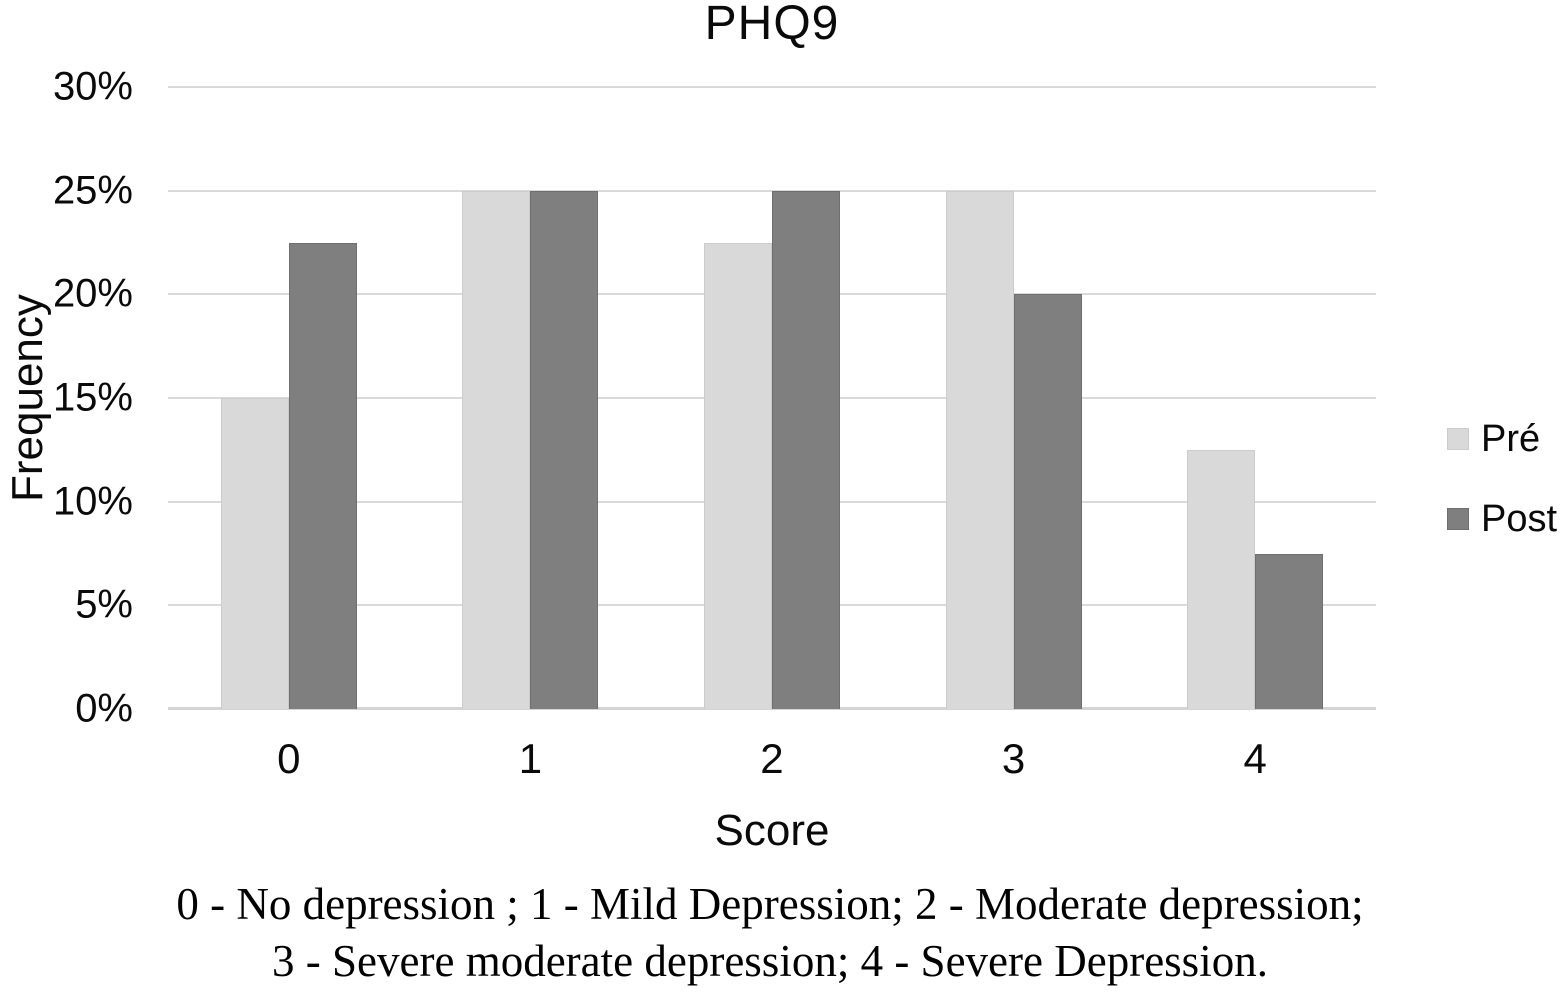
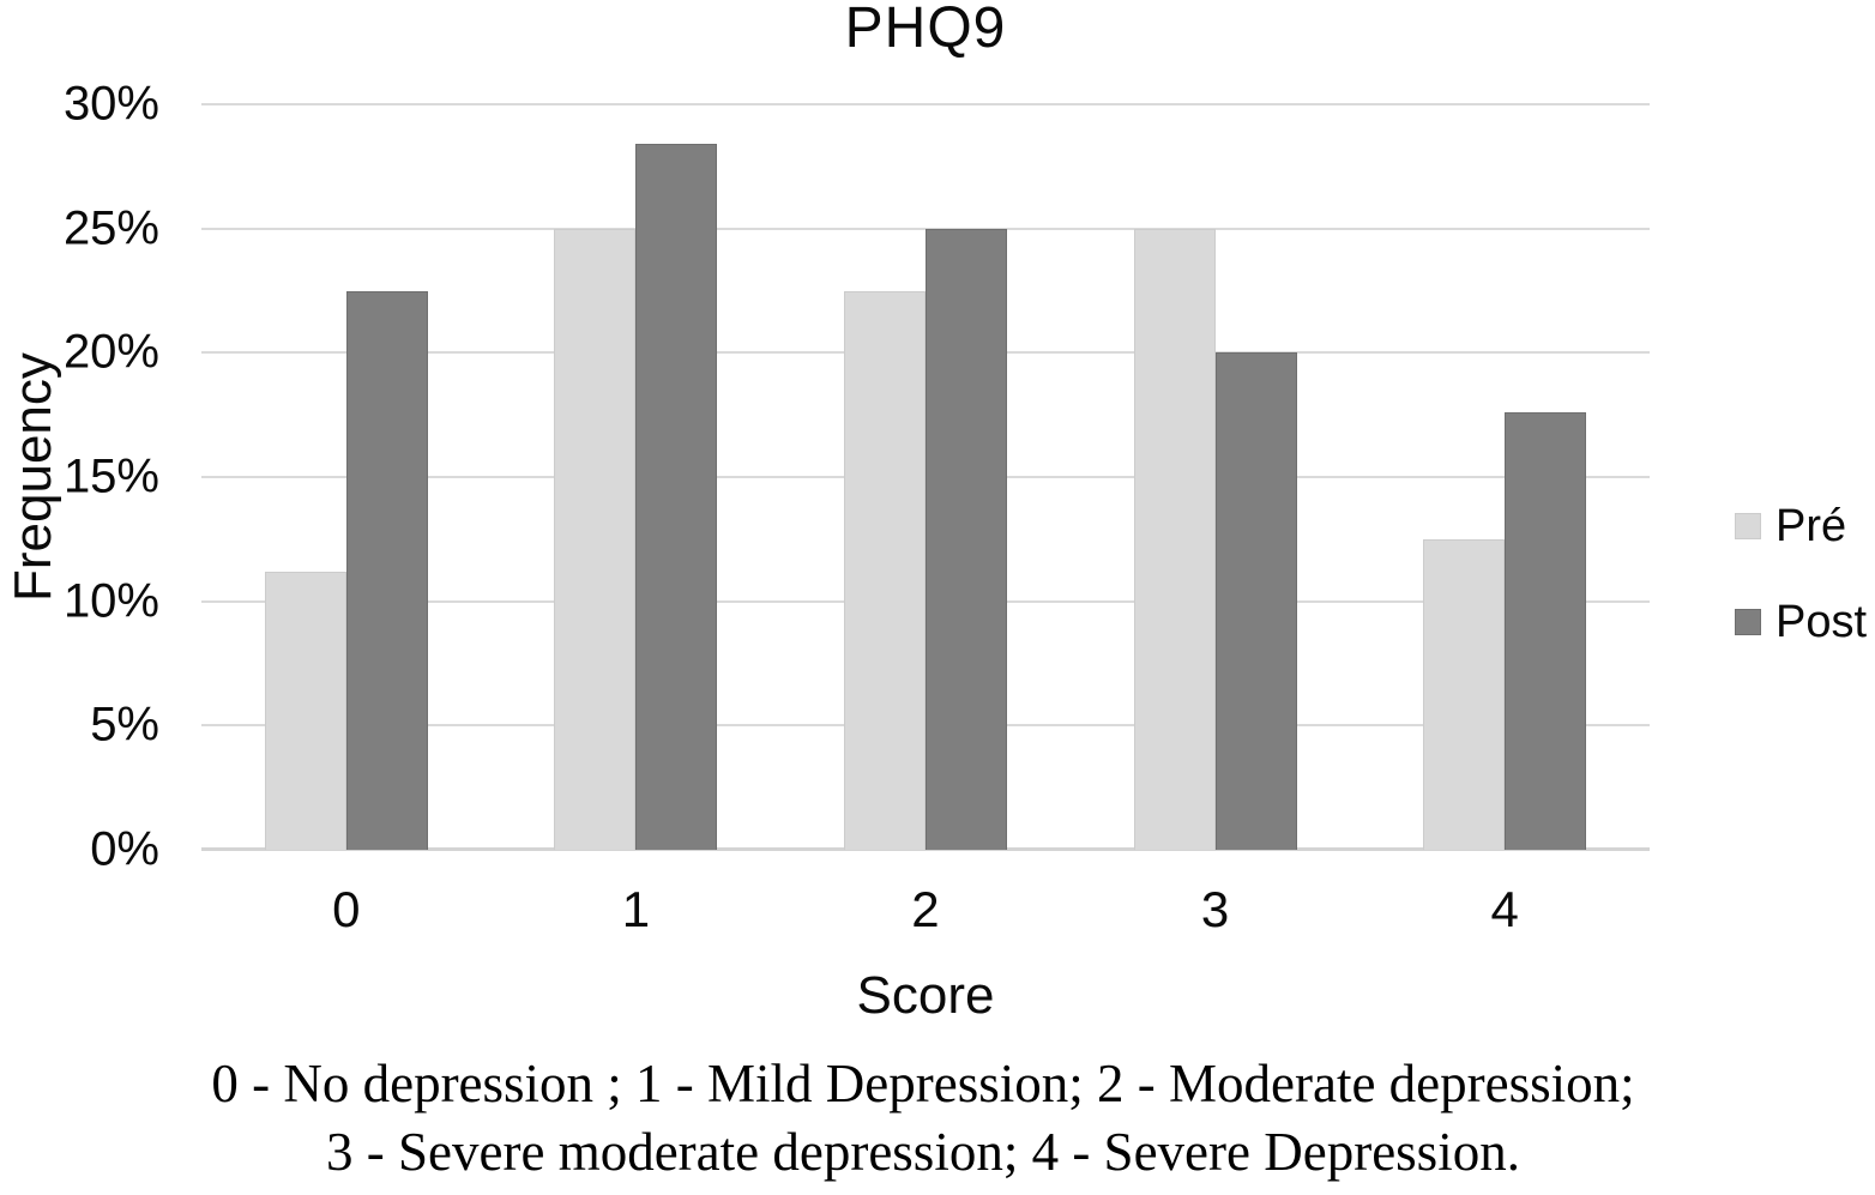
Pré/0: 15.0% -> 11.2%
Post/1: 25.0% -> 28.4%
Post/4: 7.5% -> 17.6%
